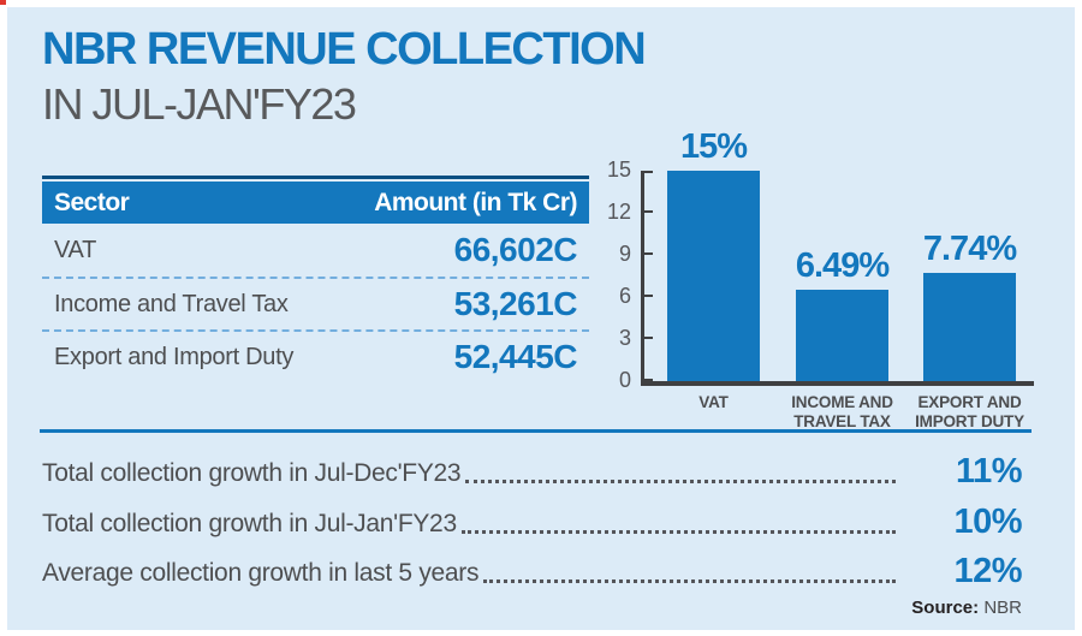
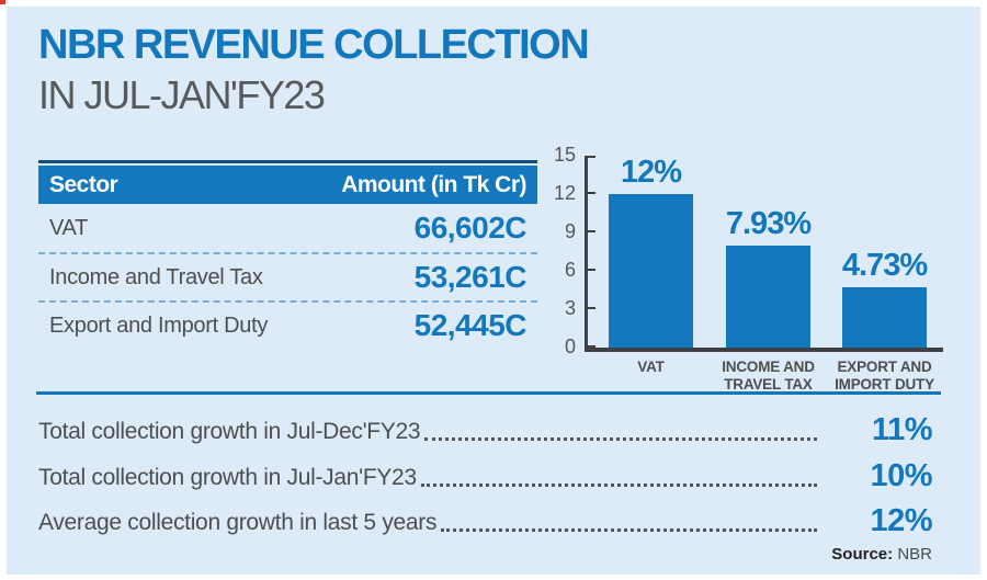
VAT: 15% -> 12%
INCOME AND TRAVEL TAX: 6.49% -> 7.93%
EXPORT AND IMPORT DUTY: 7.74% -> 4.73%
